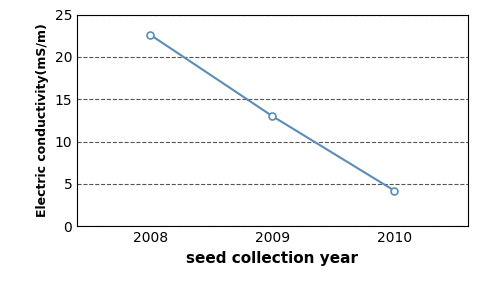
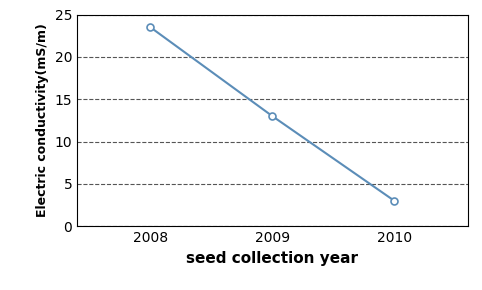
2008: 22.6 -> 23.5
2010: 4.2 -> 3.0
